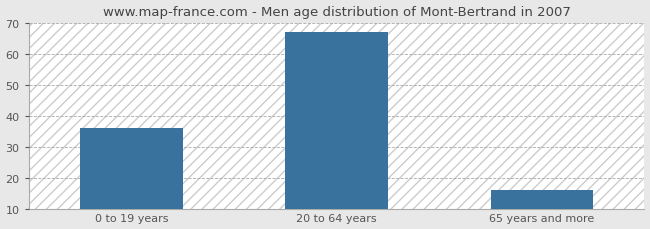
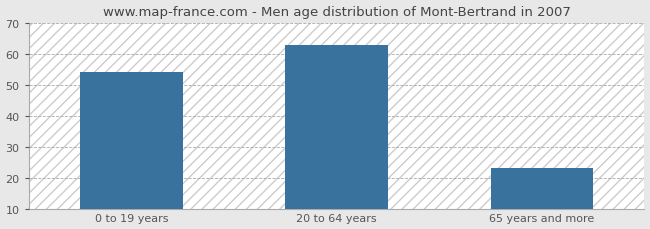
0 to 19 years: 36 -> 54
20 to 64 years: 67 -> 63
65 years and more: 16 -> 23
